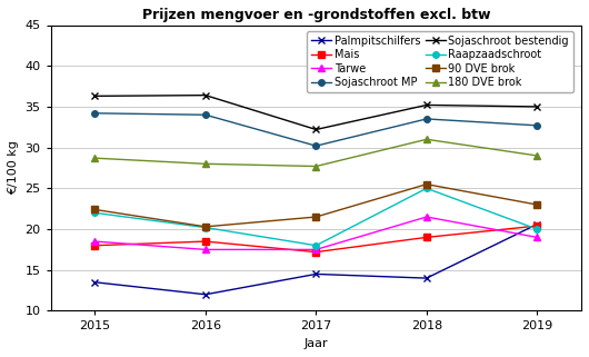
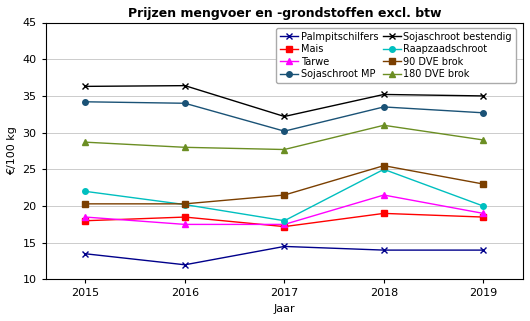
90 DVE brok/2015: 22.4 -> 20.3
Palmpitschilfers/2019: 20.6 -> 14.0
Mais/2019: 20.4 -> 18.5
